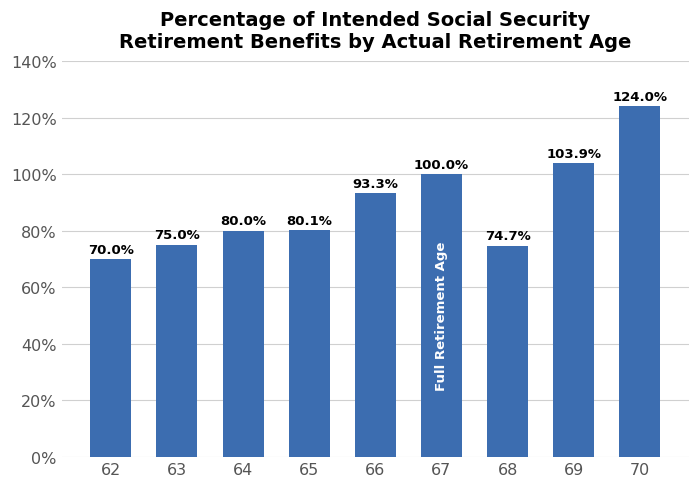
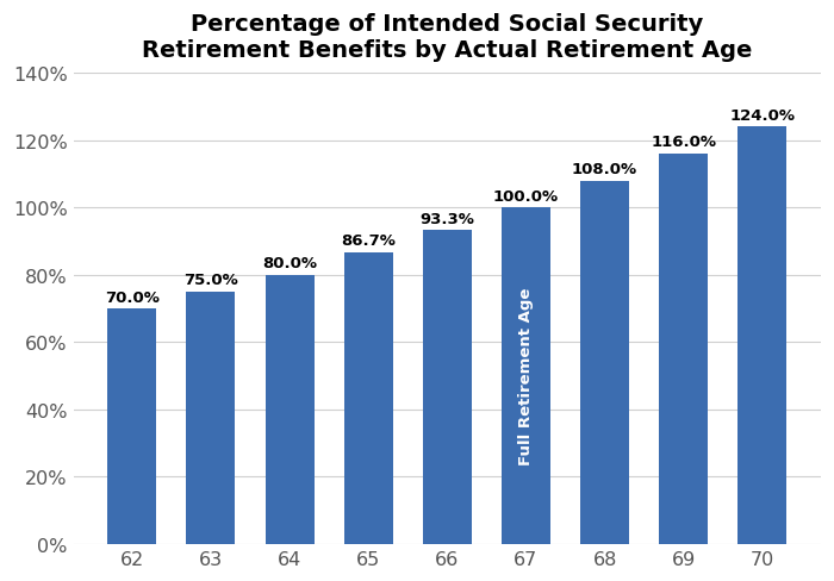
65: 80.1% -> 86.7%
68: 74.7% -> 108.0%
69: 103.9% -> 116.0%
